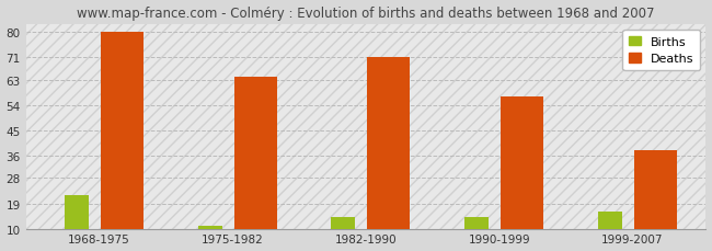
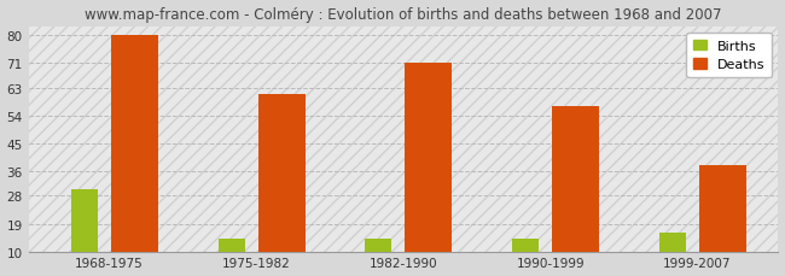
Births/1968-1975: 22 -> 30
Births/1975-1982: 11 -> 14
Deaths/1975-1982: 64 -> 61
